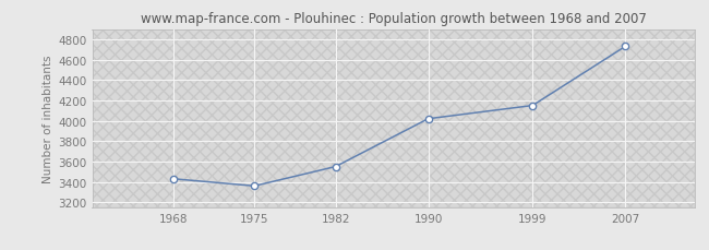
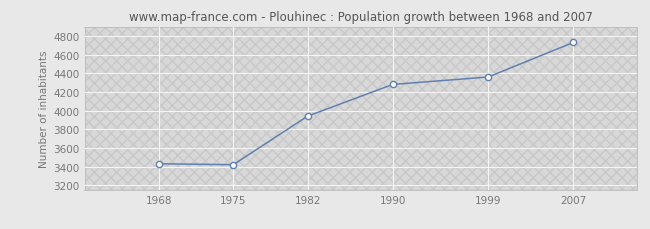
1975: 3360 -> 3420
1982: 3550 -> 3940
1990: 4020 -> 4280
1999: 4150 -> 4360
